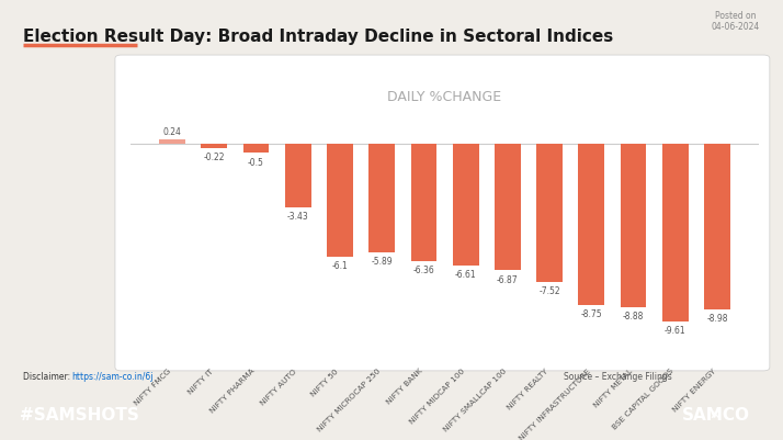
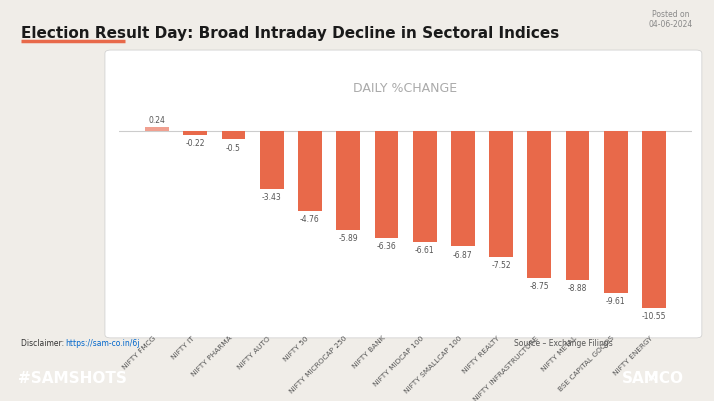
NIFTY 50: -6.1 -> -4.76
NIFTY ENERGY: -8.98 -> -10.55
